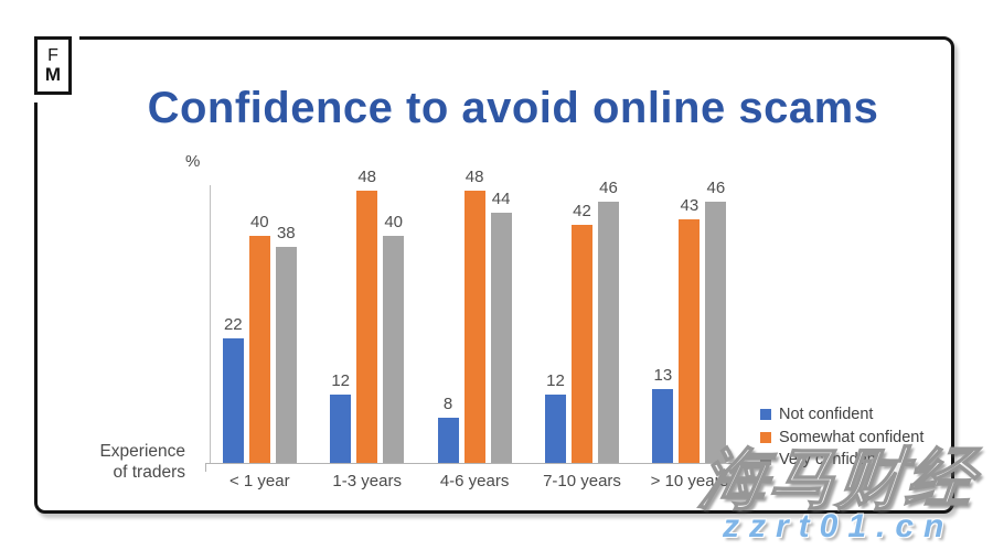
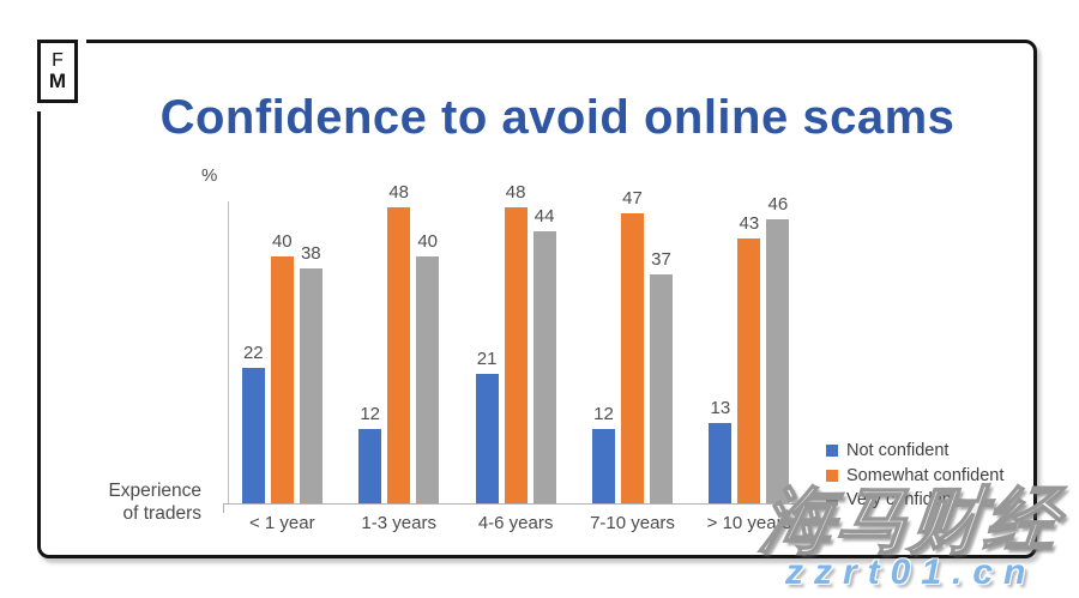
Not confident/4-6 years: 8 -> 21
Somewhat confident/7-10 years: 42 -> 47
Very confident/7-10 years: 46 -> 37
